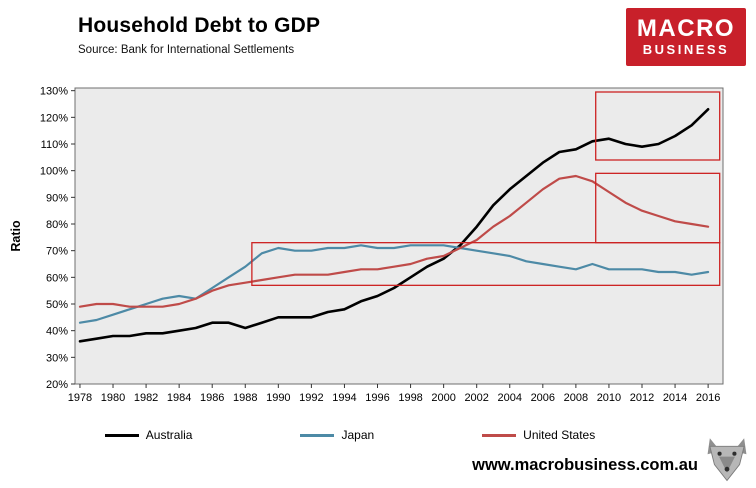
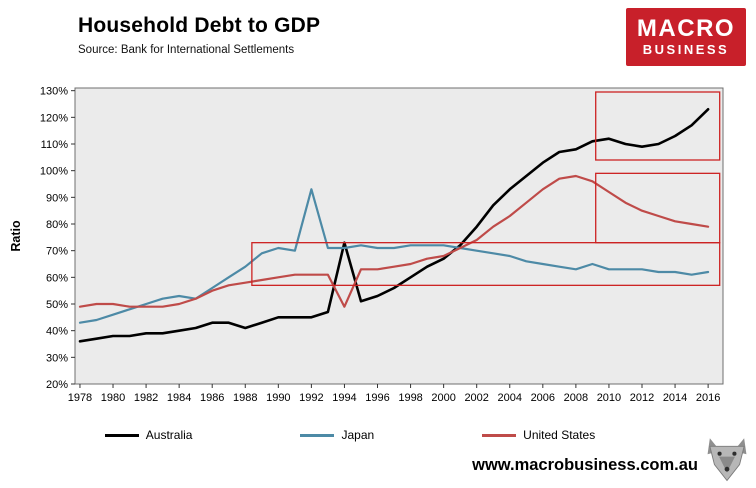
Japan/1992: 70% -> 93%
Australia/1994: 48% -> 73%
United States/1994: 62% -> 49%
